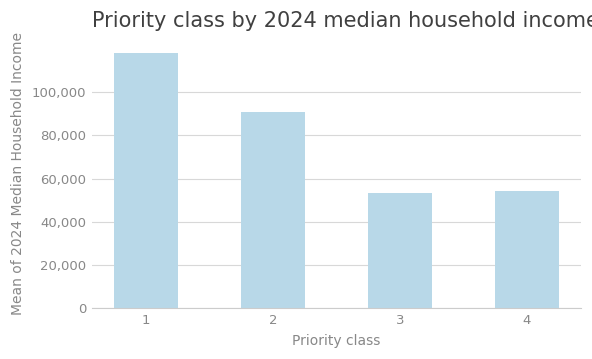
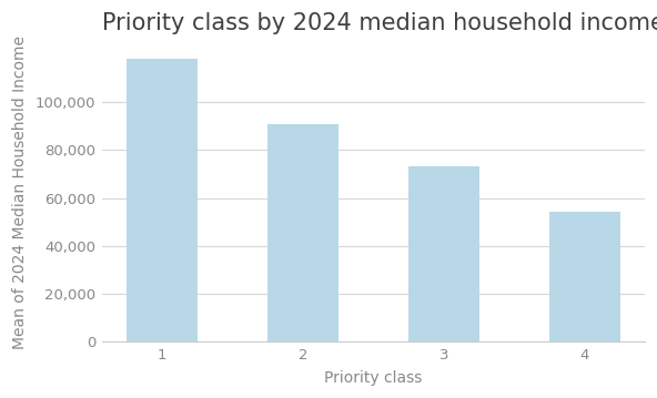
3: 53,500 -> 73,500
